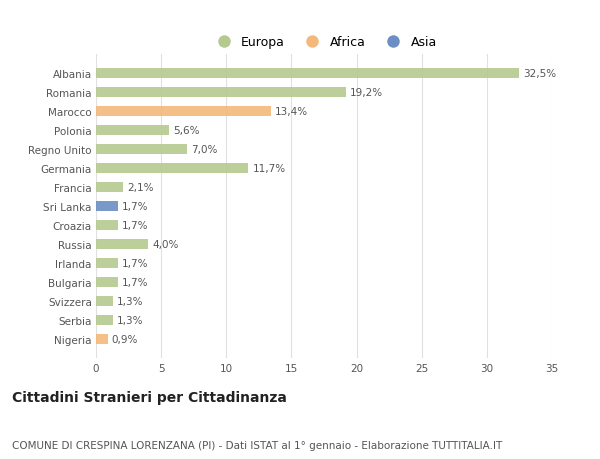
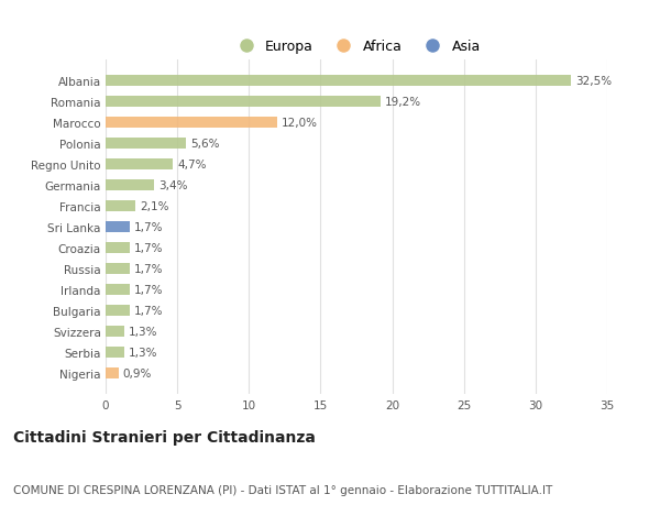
Marocco: 13,4% -> 12,0%
Regno Unito: 7,0% -> 4,7%
Germania: 11,7% -> 3,4%
Russia: 4,0% -> 1,7%
